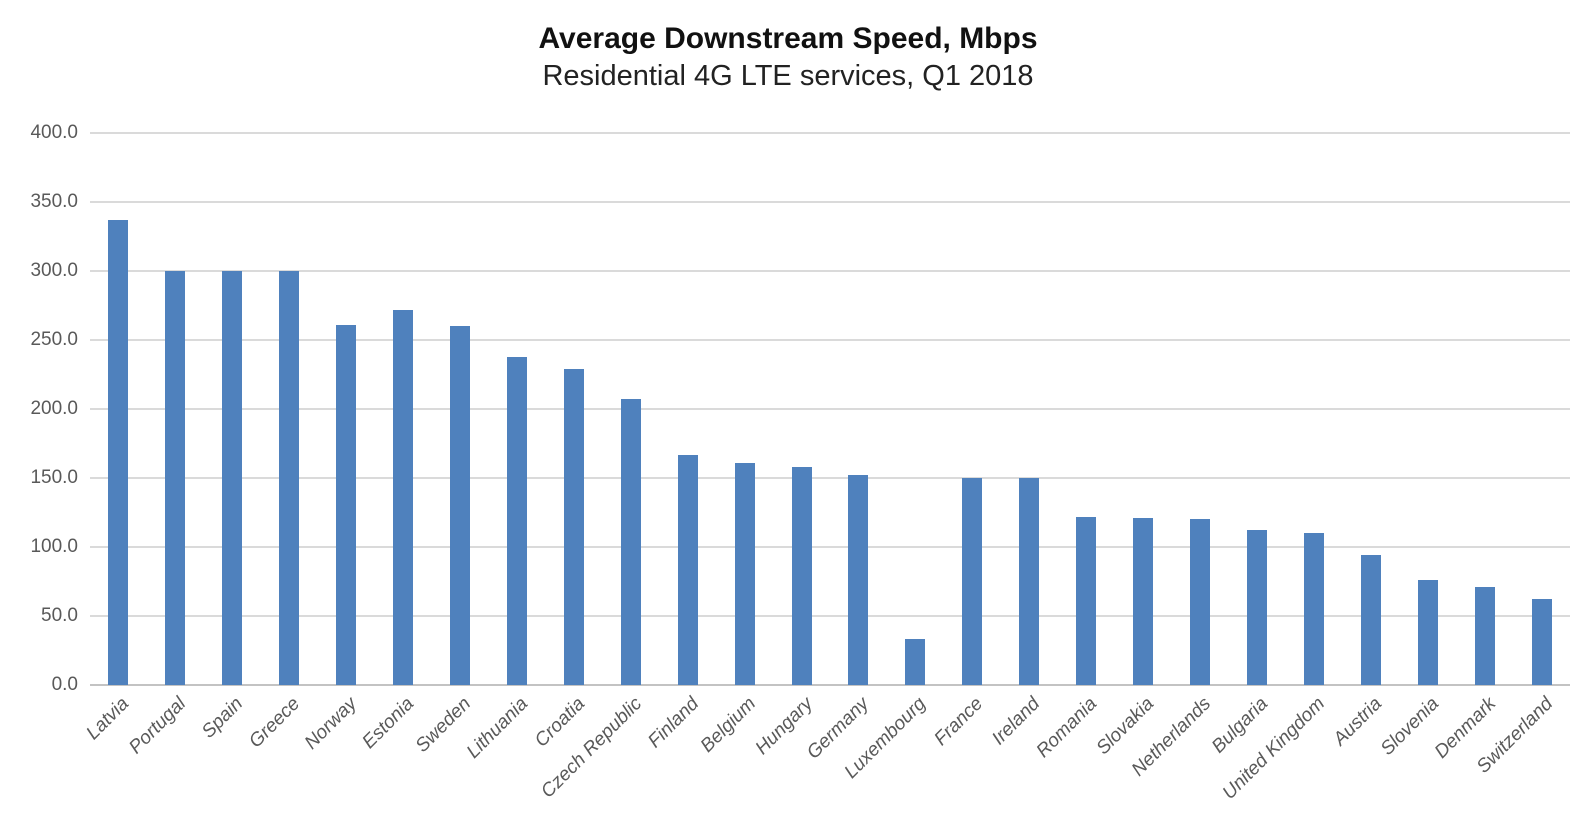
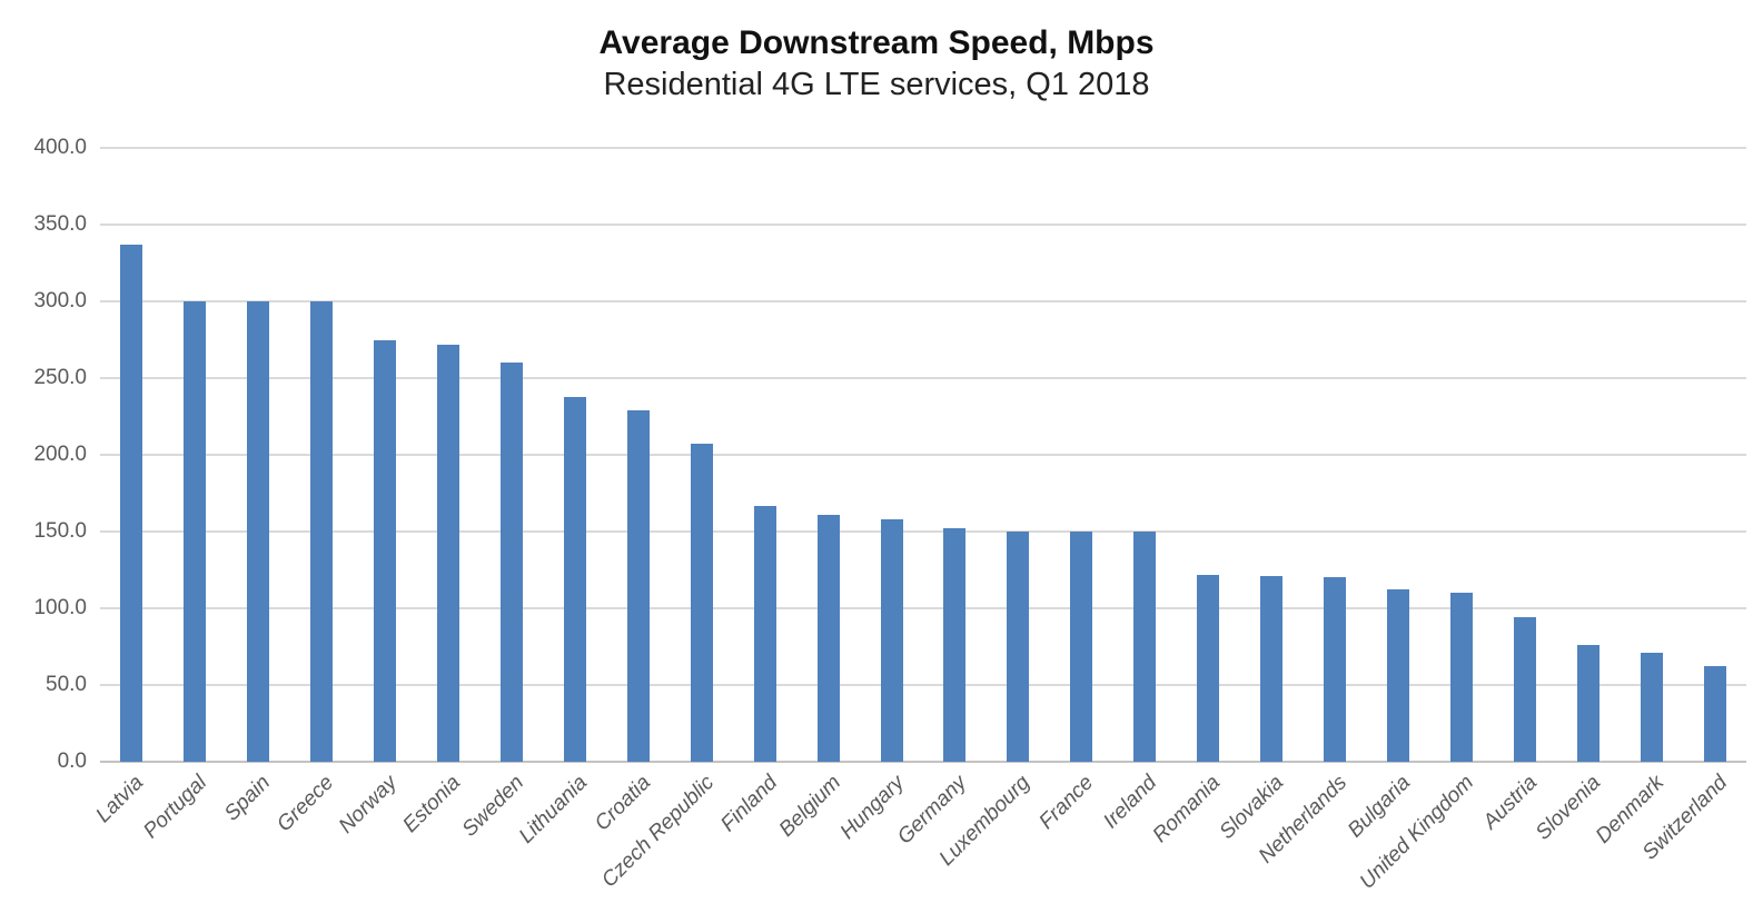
Norway: 261 -> 275
Luxembourg: 33 -> 150
